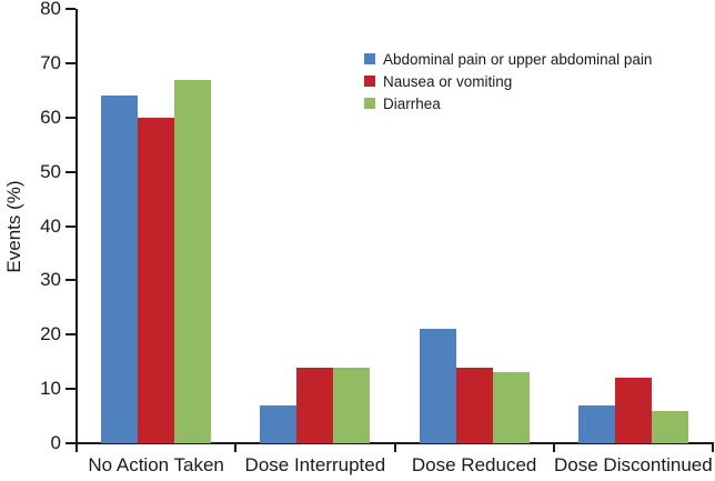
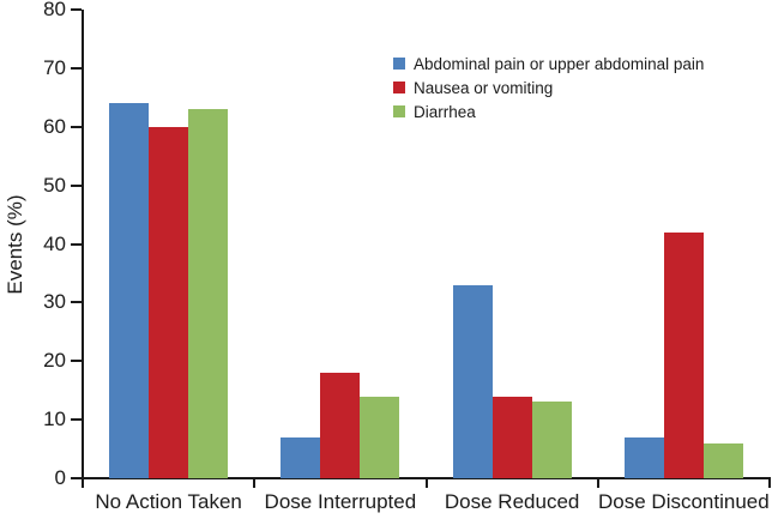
Diarrhea/No Action Taken: 67 -> 63
Nausea or vomiting/Dose Interrupted: 14 -> 18
Abdominal pain or upper abdominal pain/Dose Reduced: 21 -> 33
Nausea or vomiting/Dose Discontinued: 12 -> 42
